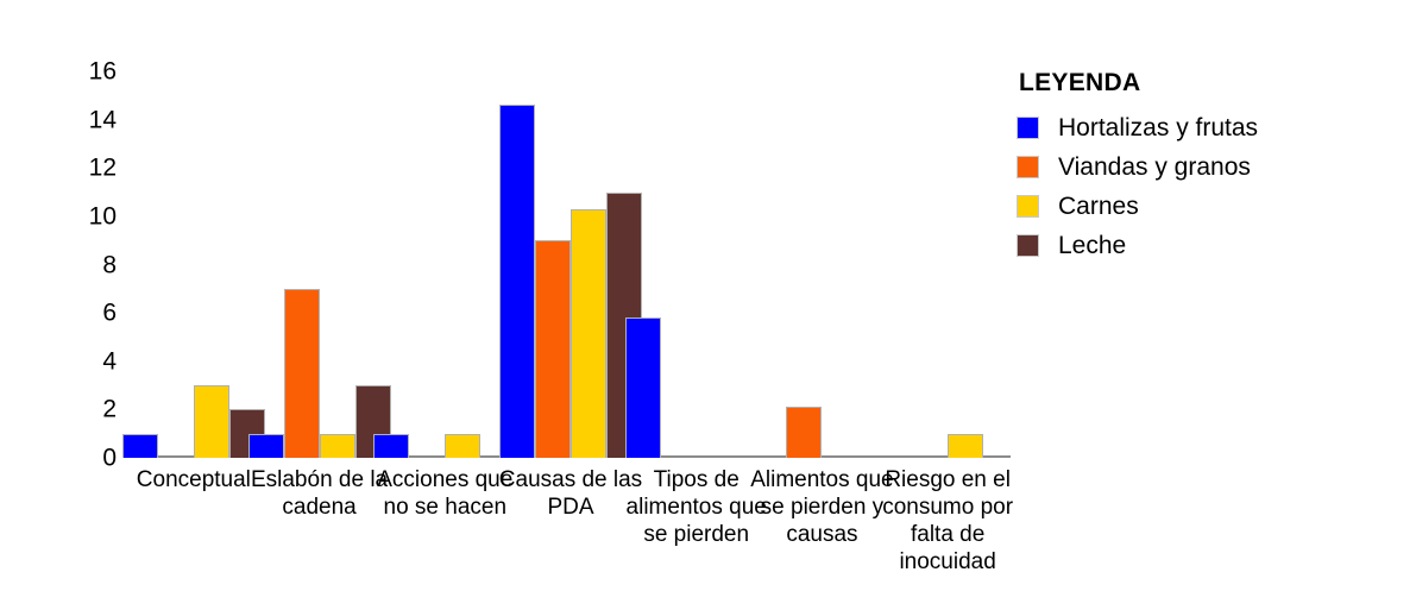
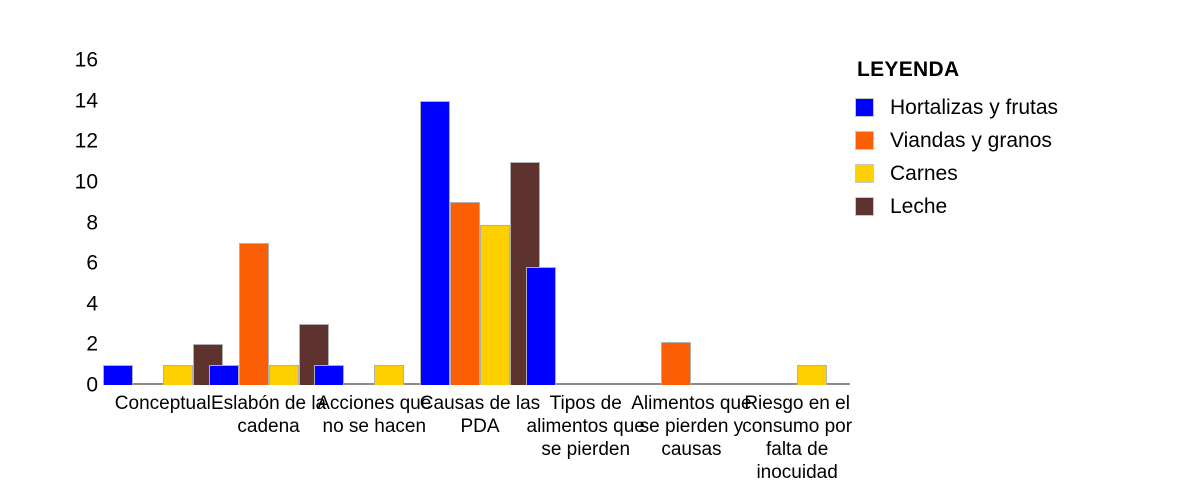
Carnes/Conceptual: 3.0 -> 1.0
Hortalizas y frutas/Causas de las PDA: 14.6 -> 14.0
Carnes/Causas de las PDA: 10.3 -> 7.9
